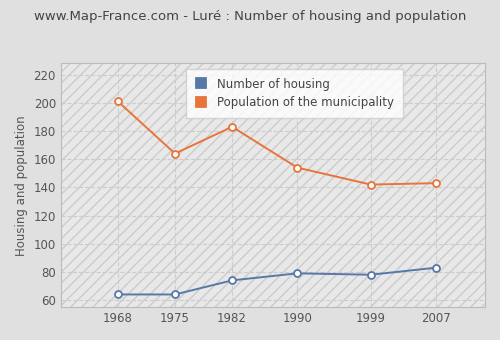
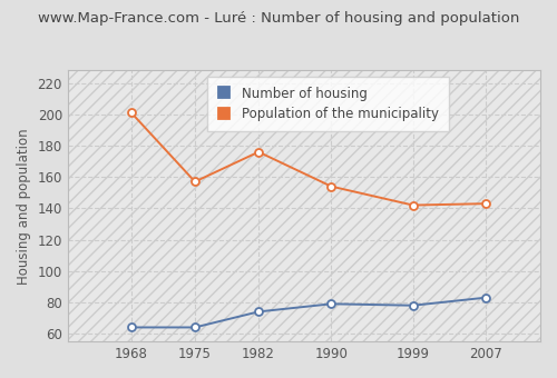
Population of the municipality/1975: 164 -> 157
Population of the municipality/1982: 183 -> 176
